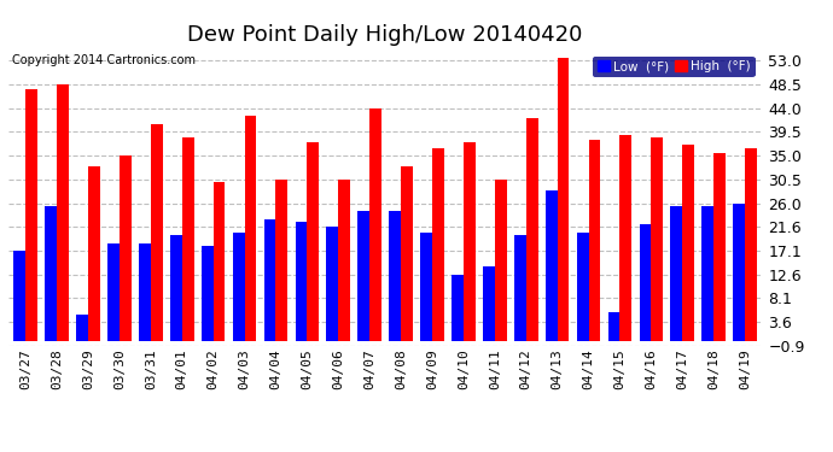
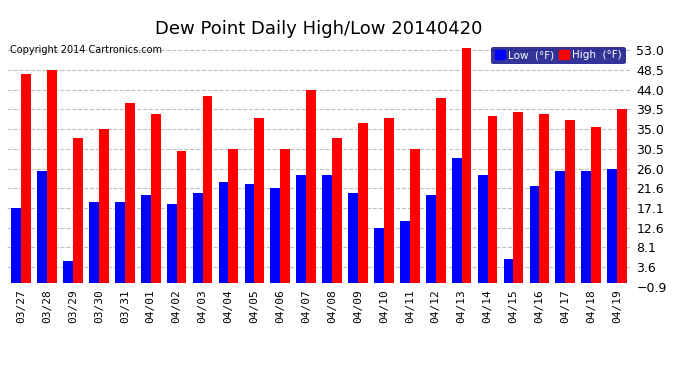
Low (°F)/04/14: 20.5 -> 24.5
High (°F)/04/19: 36.5 -> 39.5
